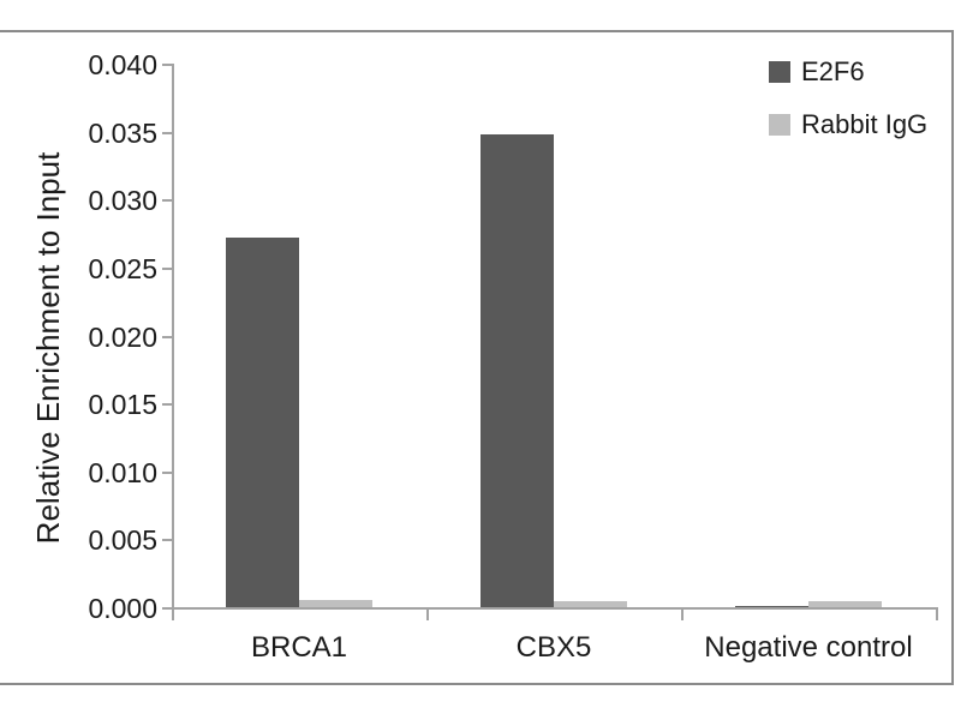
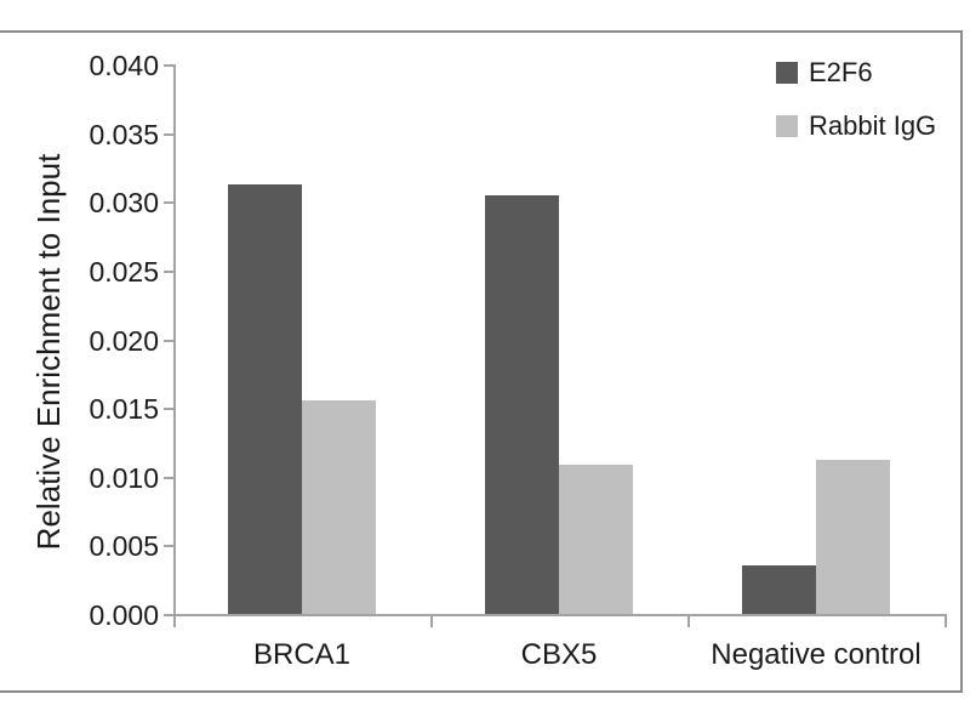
E2F6/BRCA1: 0.0272 -> 0.0313
Rabbit IgG/BRCA1: 0.0005 -> 0.0155
E2F6/CBX5: 0.0348 -> 0.0305
Rabbit IgG/CBX5: 0.0004 -> 0.0109
E2F6/Negative control: 0.0001 -> 0.0035
Rabbit IgG/Negative control: 0.0004 -> 0.0112
